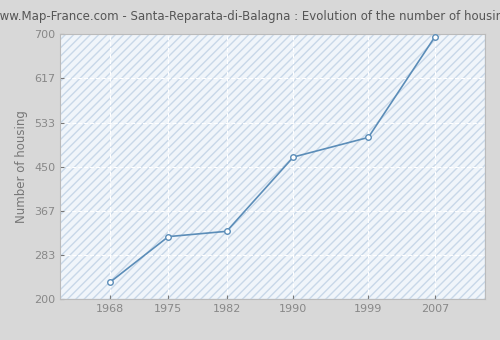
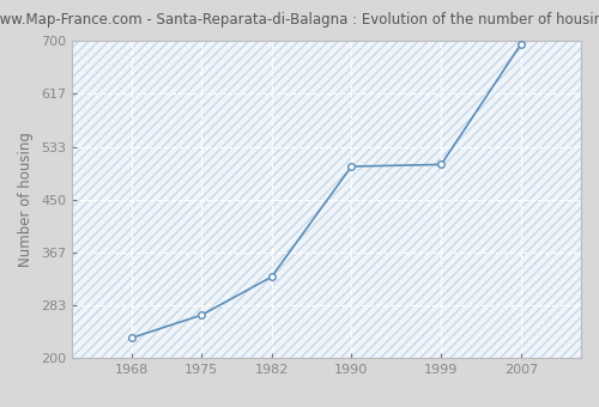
1975: 318 -> 268
1990: 468 -> 502
